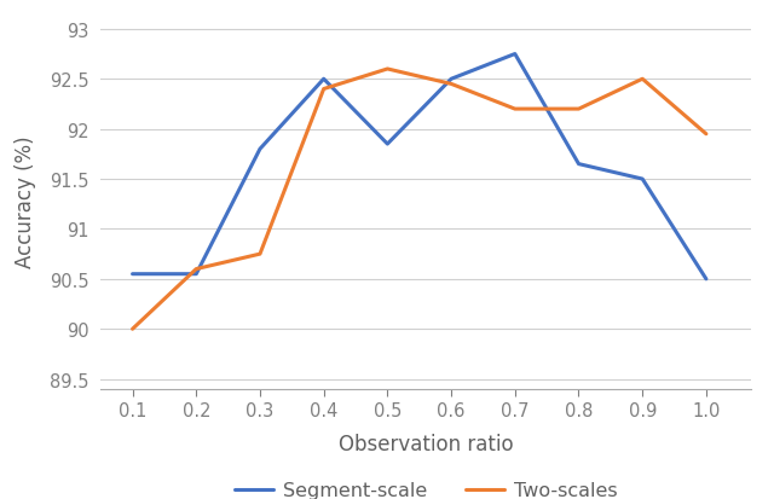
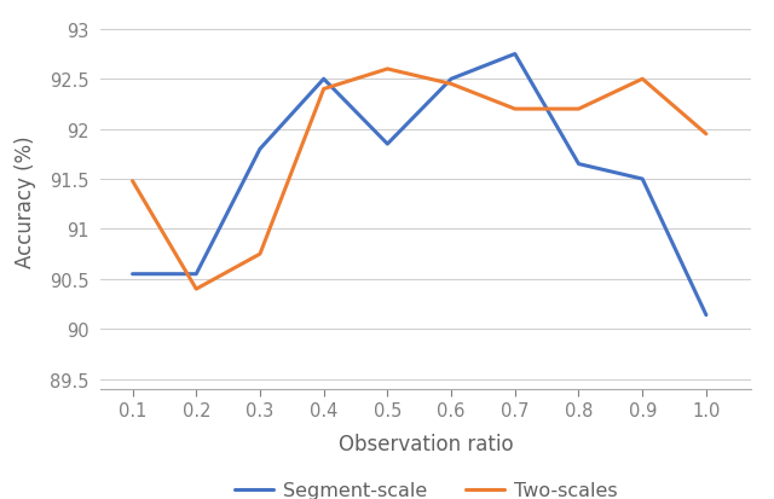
Two-scales/0.1: 90.00 -> 91.48
Two-scales/0.2: 90.60 -> 90.40
Segment-scale/1.0: 90.50 -> 90.14
